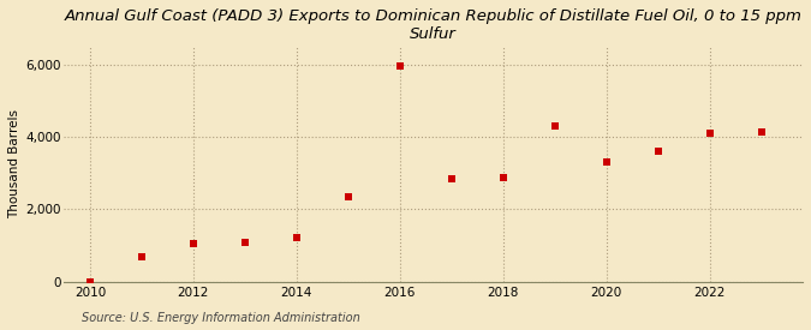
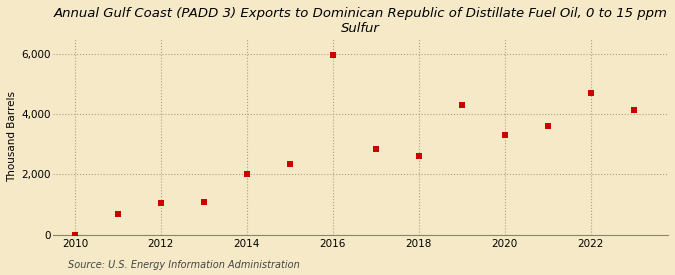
2014: 1,230 -> 2,000
2018: 2,880 -> 2,600
2022: 4,090 -> 4,700
